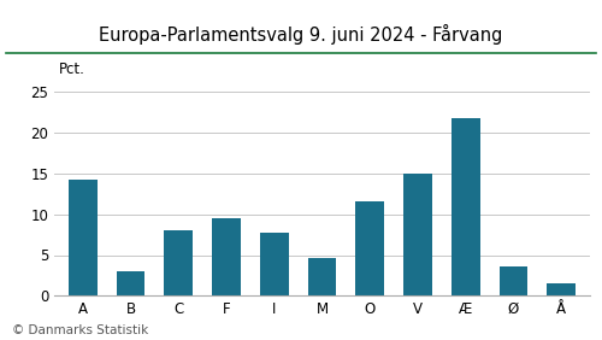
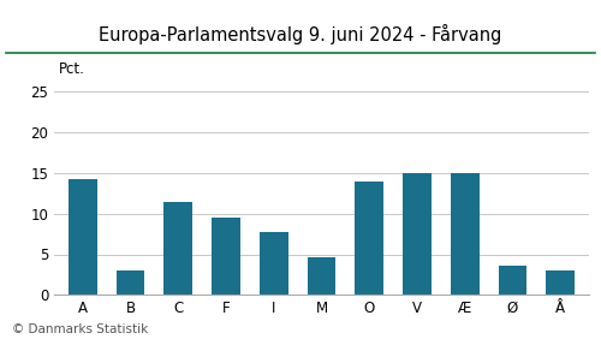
C: 8.1 -> 11.4
O: 11.6 -> 14.0
Æ: 21.8 -> 15.0
Å: 1.6 -> 3.0
